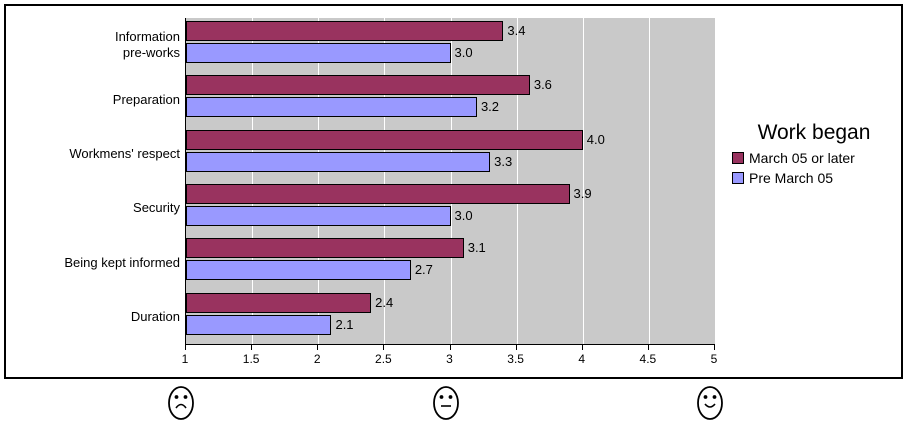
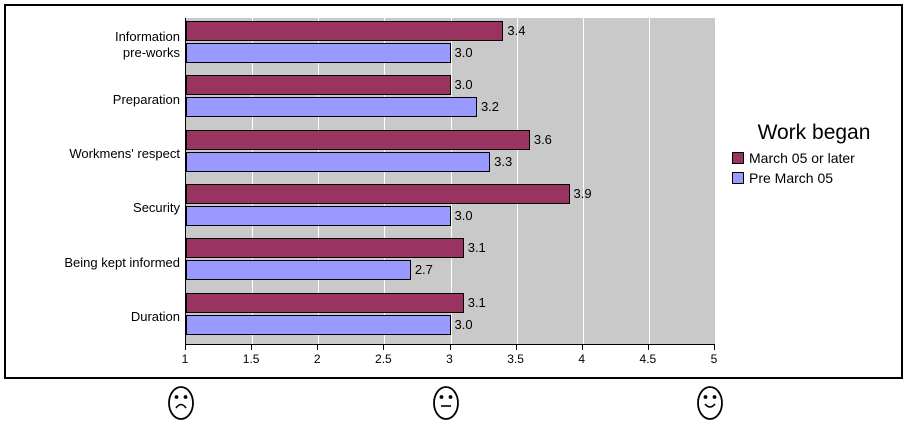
March 05 or later/Preparation: 3.6 -> 3.0
March 05 or later/Workmens' respect: 4.0 -> 3.6
March 05 or later/Duration: 2.4 -> 3.1
Pre March 05/Duration: 2.1 -> 3.0
